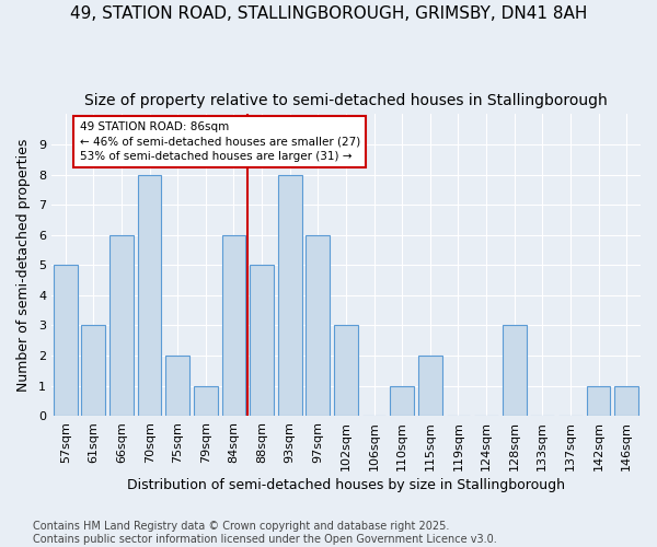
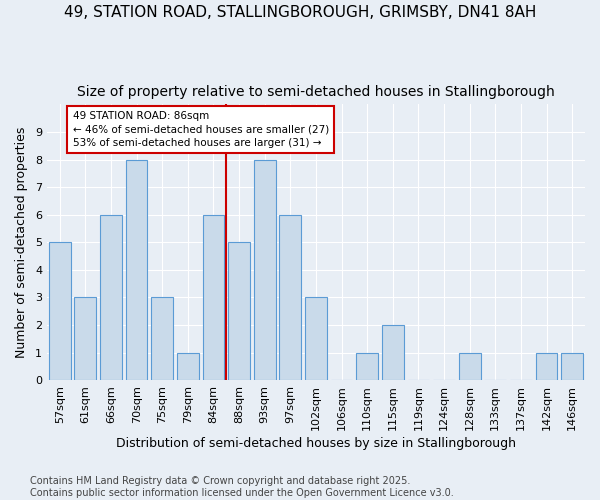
75sqm: 2 -> 3
128sqm: 3 -> 1
